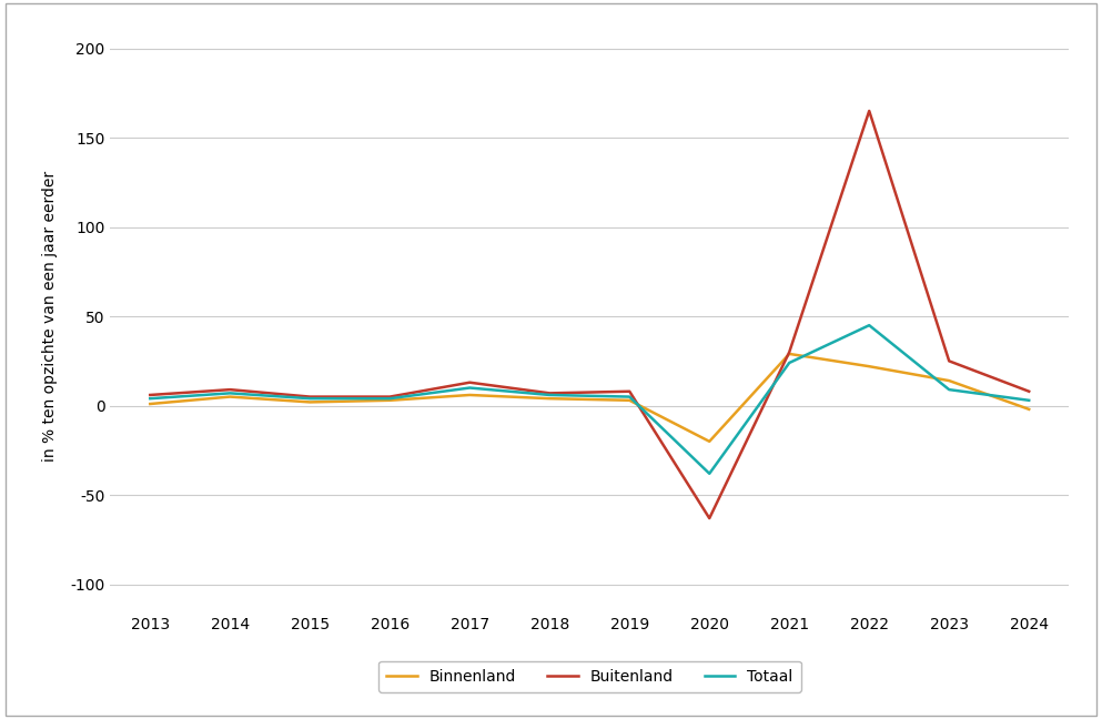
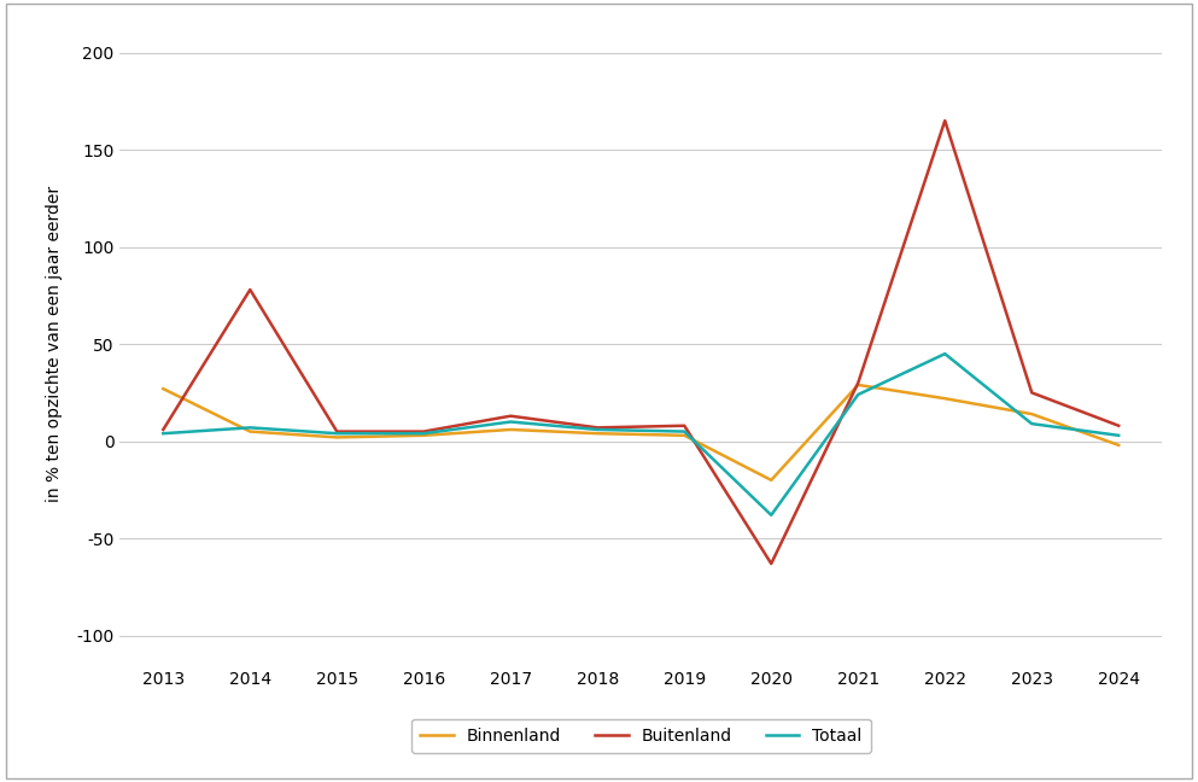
Binnenland/2013: 1 -> 27
Buitenland/2014: 9 -> 78
